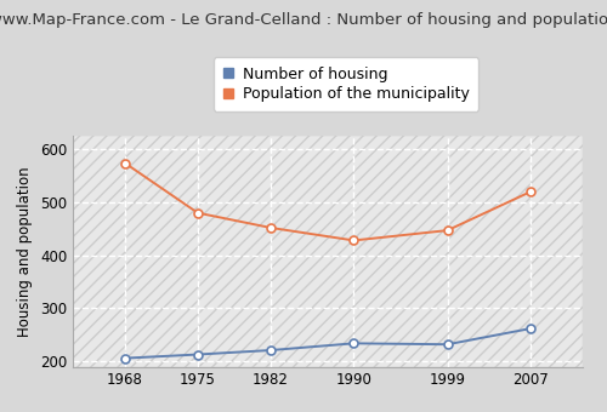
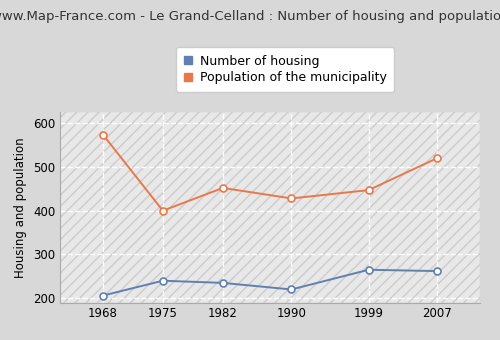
Number of housing/1975: 213 -> 240
Population of the municipality/1975: 480 -> 400
Number of housing/1982: 221 -> 235
Number of housing/1990: 234 -> 220
Number of housing/1999: 232 -> 265
